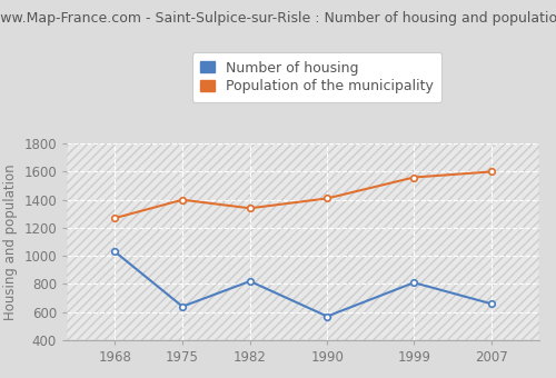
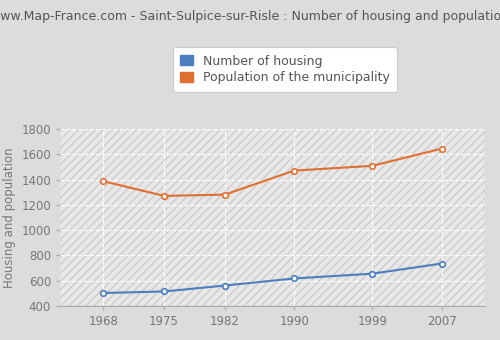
Number of housing/1968: 1030 -> 500
Population of the municipality/1968: 1270 -> 1390
Number of housing/1975: 640 -> 520
Population of the municipality/1975: 1400 -> 1270
Number of housing/1982: 820 -> 560
Population of the municipality/1982: 1340 -> 1280
Number of housing/1990: 570 -> 620
Population of the municipality/1990: 1410 -> 1470
Number of housing/1999: 810 -> 660
Population of the municipality/1999: 1560 -> 1510
Number of housing/2007: 660 -> 740
Population of the municipality/2007: 1600 -> 1650
